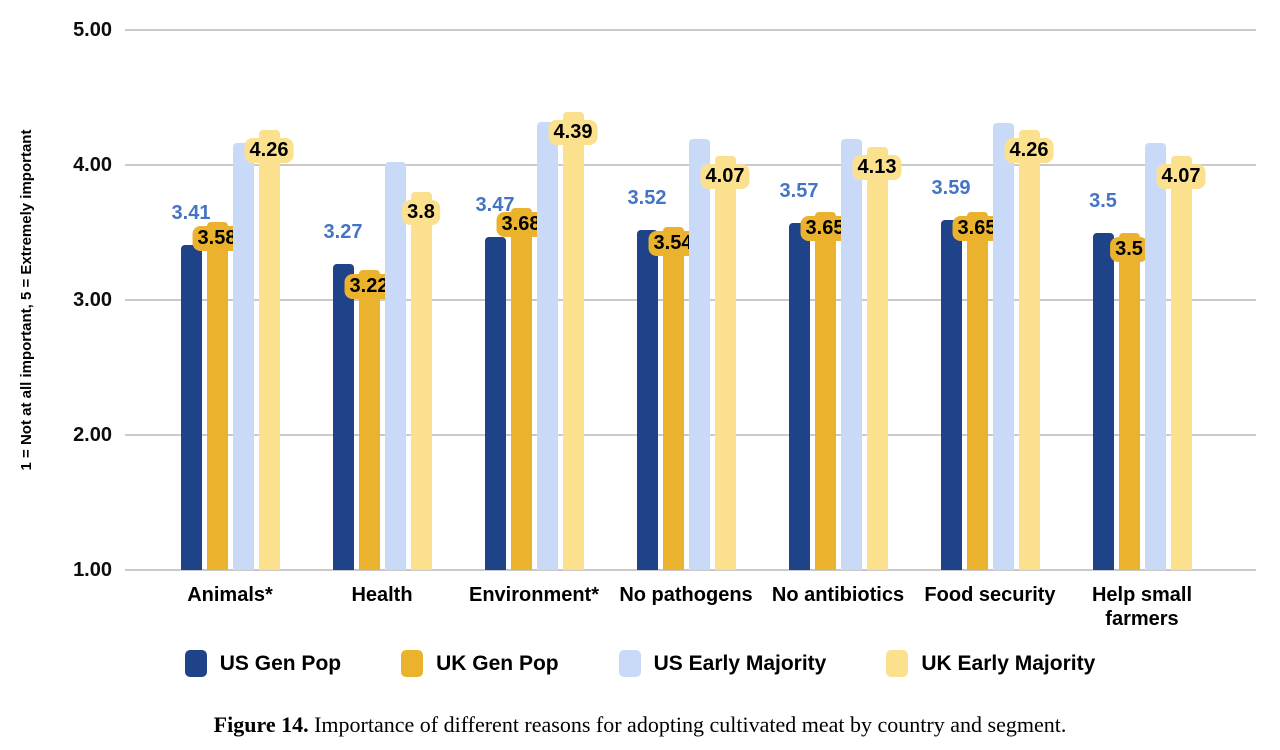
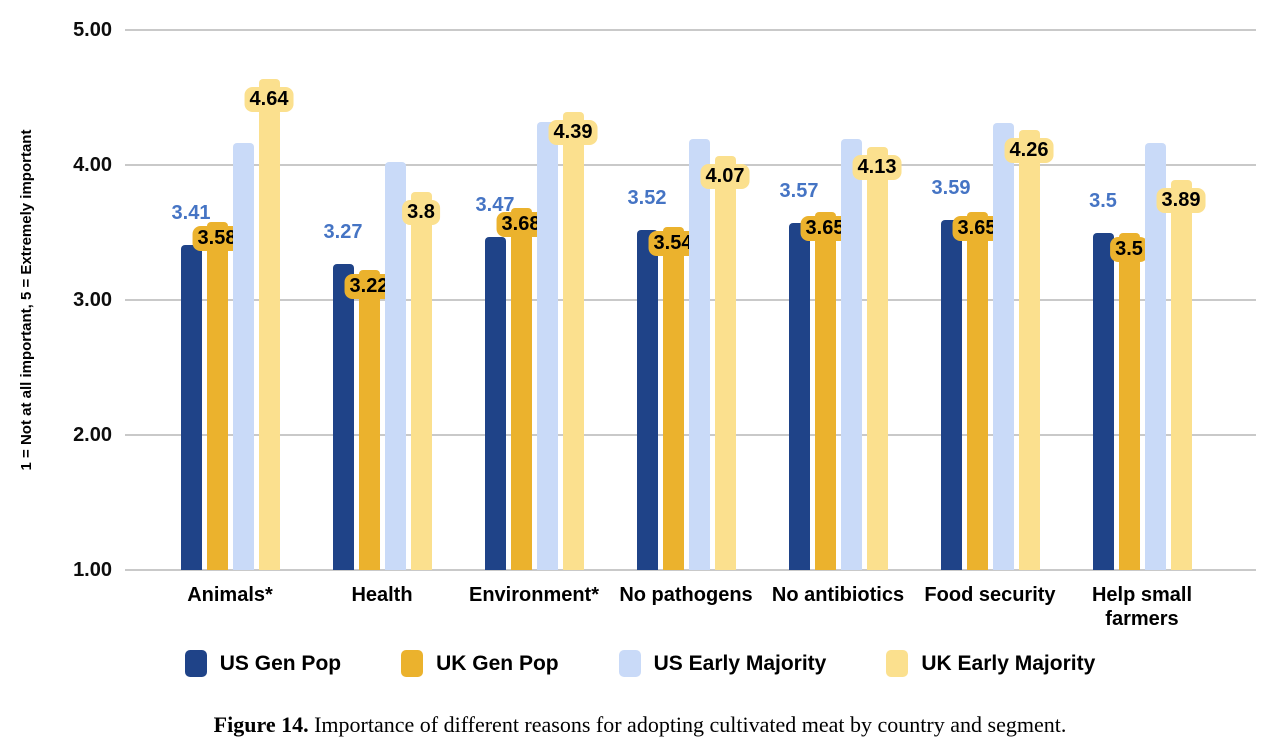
UK Early Majority/Animals*: 4.26 -> 4.64
UK Early Majority/Help small farmers: 4.07 -> 3.89
